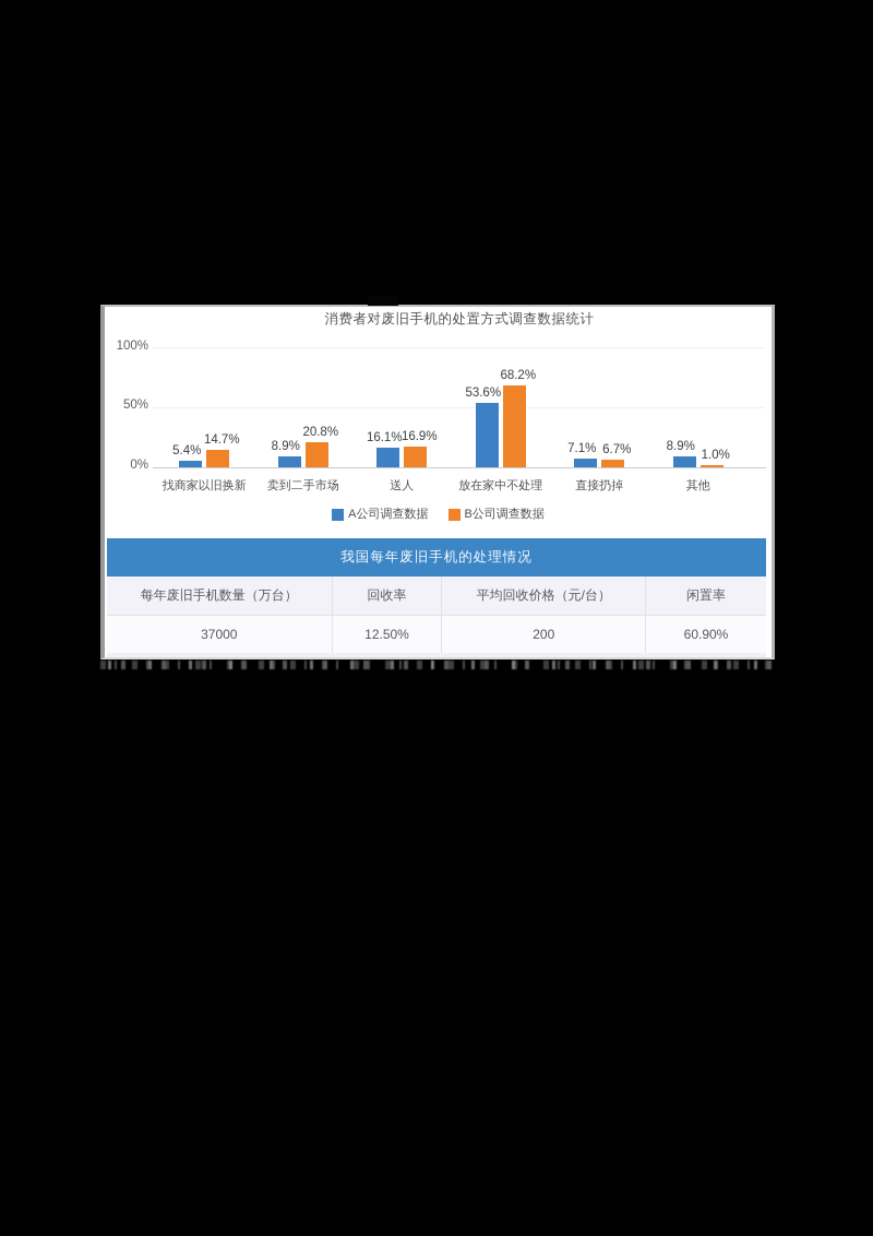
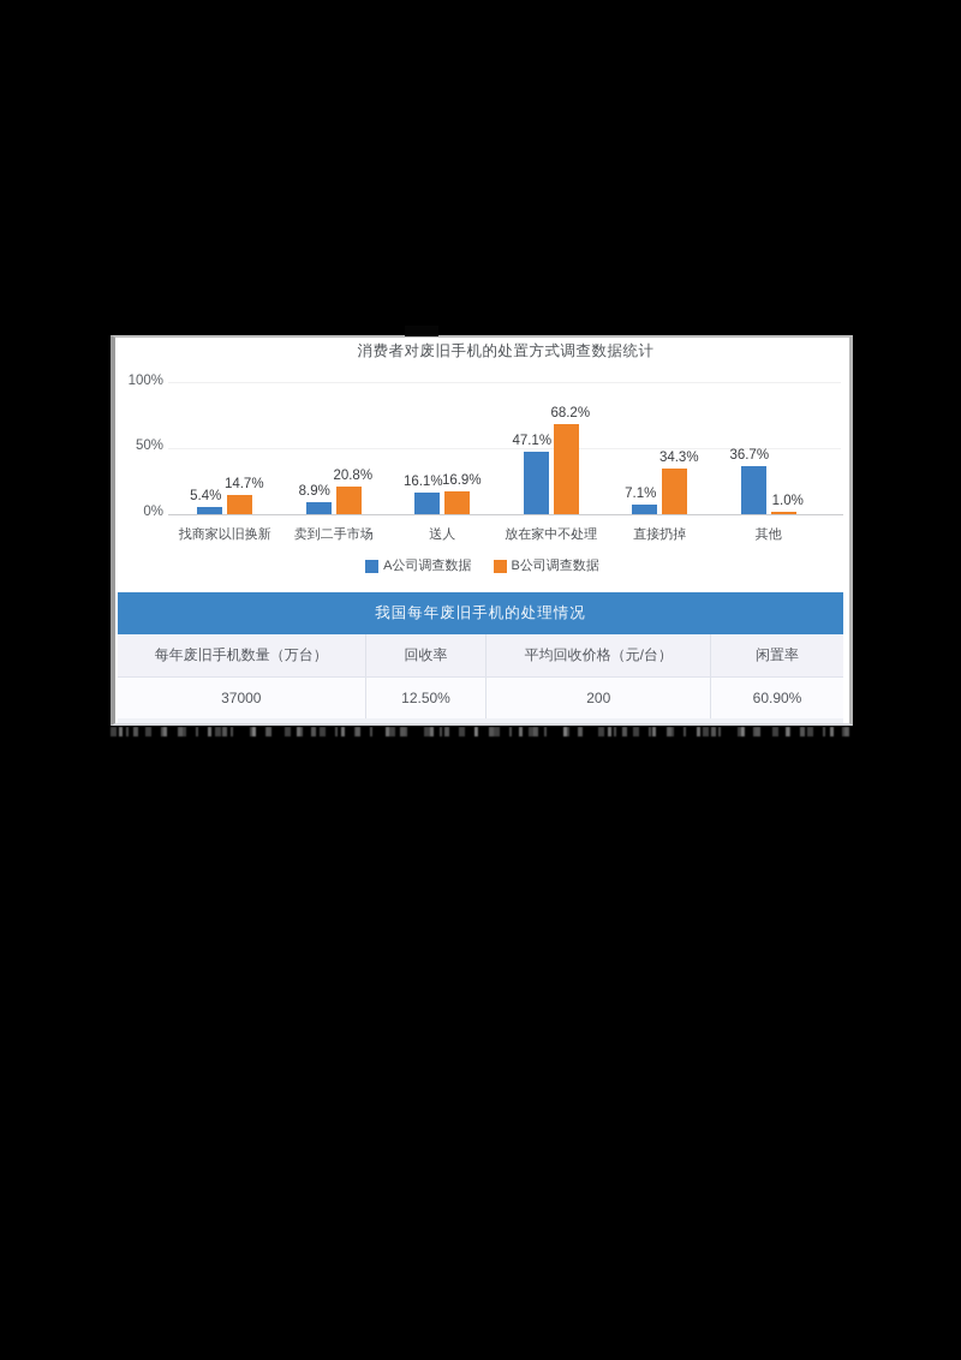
消费者对废旧手机的处置方式调查数据统计/A公司调查数据/放在家中不处理: 53.6% -> 47.1%
消费者对废旧手机的处置方式调查数据统计/B公司调查数据/直接扔掉: 6.7% -> 34.3%
消费者对废旧手机的处置方式调查数据统计/A公司调查数据/其他: 8.9% -> 36.7%
